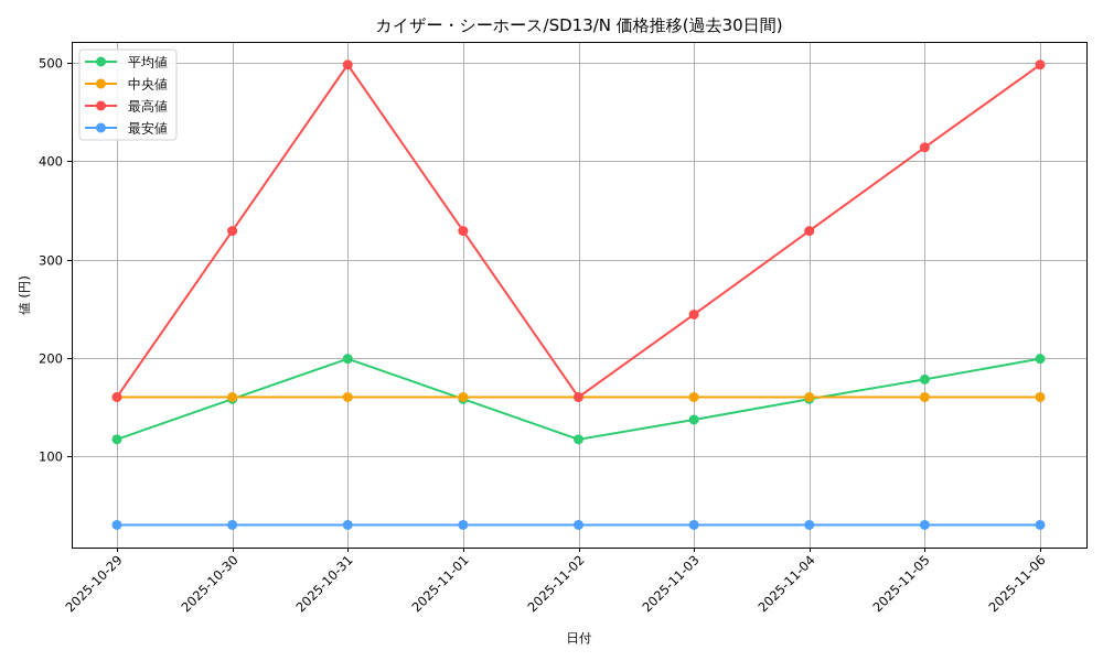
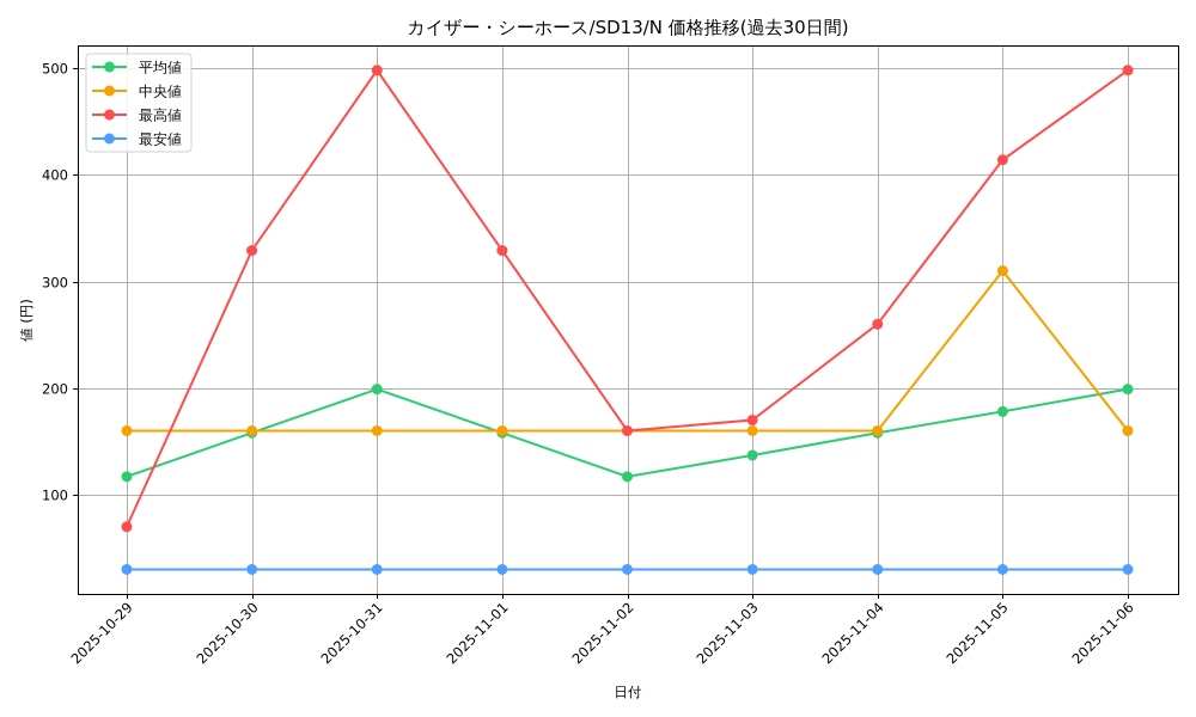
最高値/2025-10-29: 160 -> 70
最高値/2025-11-03: 240 -> 170
最高値/2025-11-04: 330 -> 260
中央値/2025-11-05: 160 -> 310
